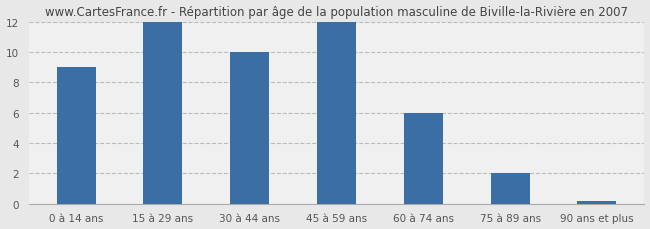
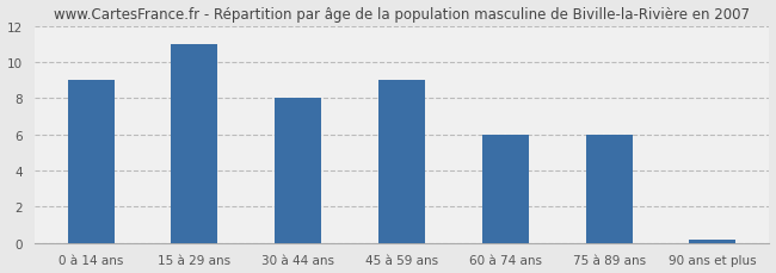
15 à 29 ans: 12.0 -> 11.0
30 à 44 ans: 10.0 -> 8.0
45 à 59 ans: 12.0 -> 9.0
75 à 89 ans: 2.0 -> 6.0
